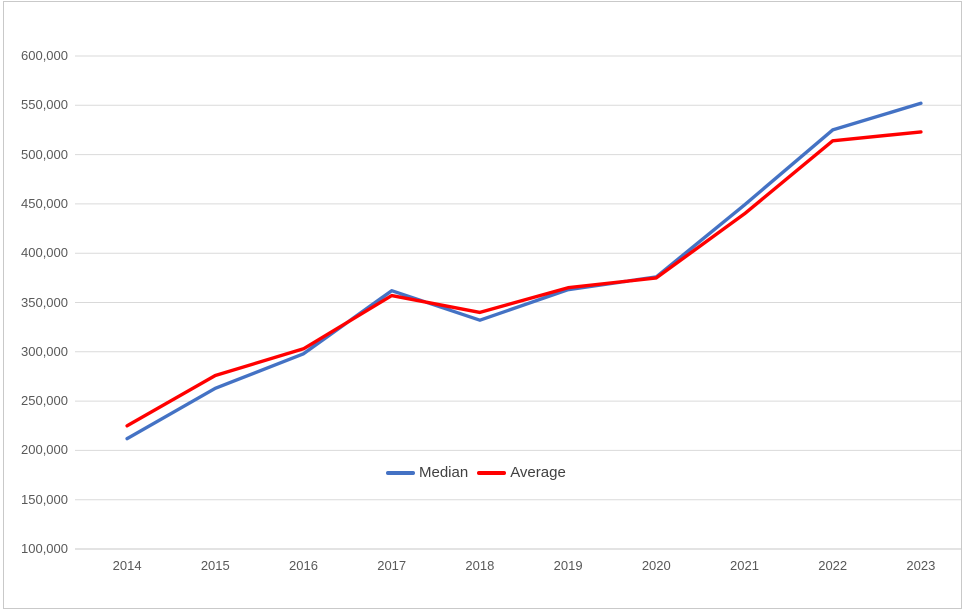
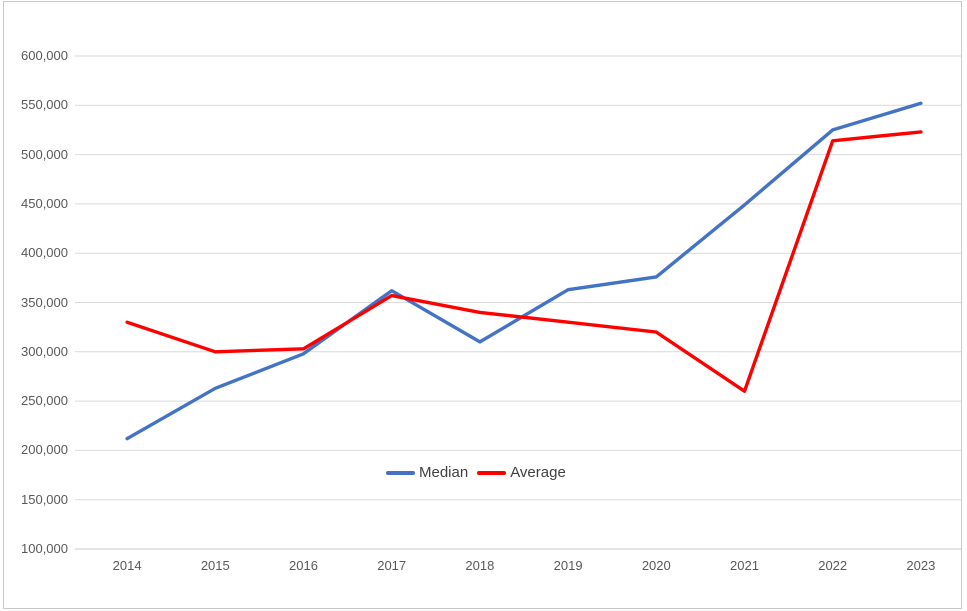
Average/2014: 220000 -> 330000
Average/2015: 280000 -> 300000
Median/2018: 330000 -> 310000
Average/2019: 360000 -> 330000
Average/2020: 380000 -> 320000
Average/2021: 440000 -> 260000
